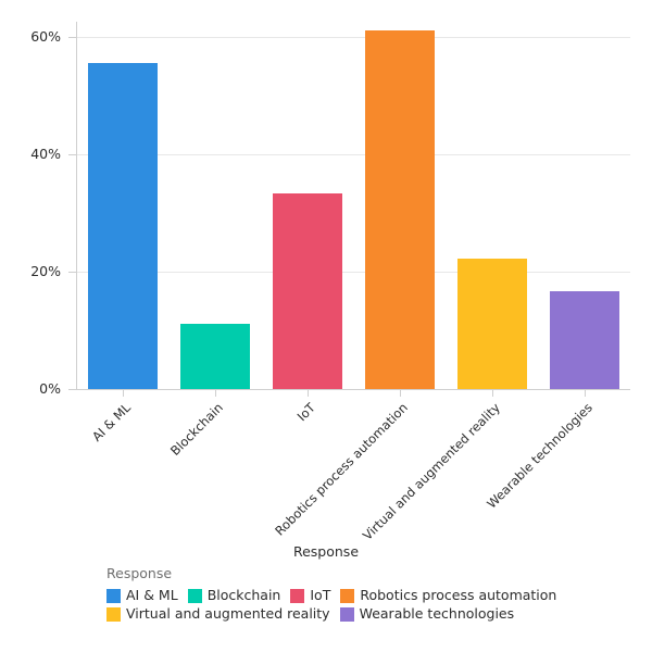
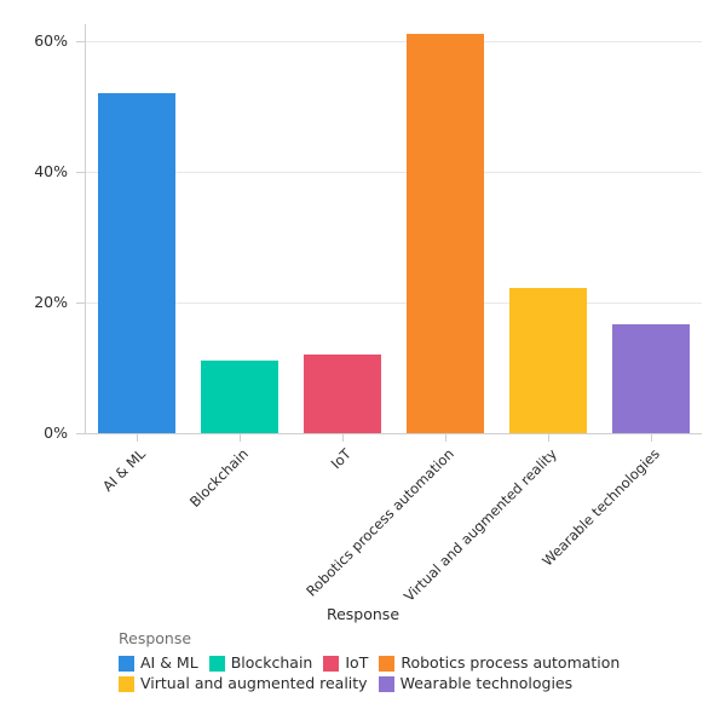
AI & ML: 56% -> 52%
IoT: 33% -> 12%
